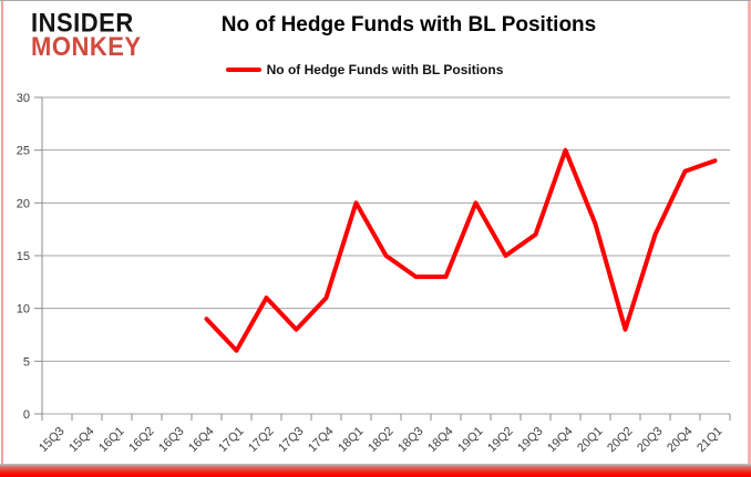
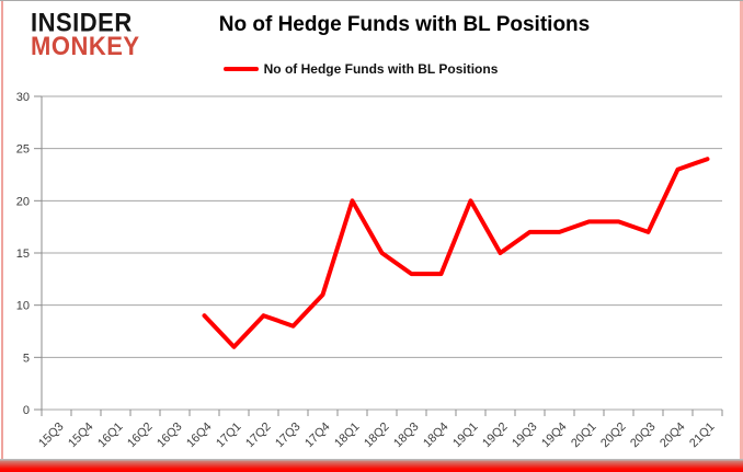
17Q2: 11 -> 9
19Q4: 25 -> 17
20Q2: 8 -> 18
